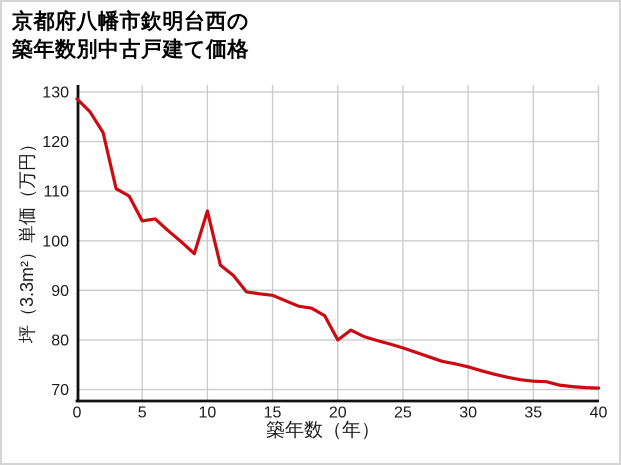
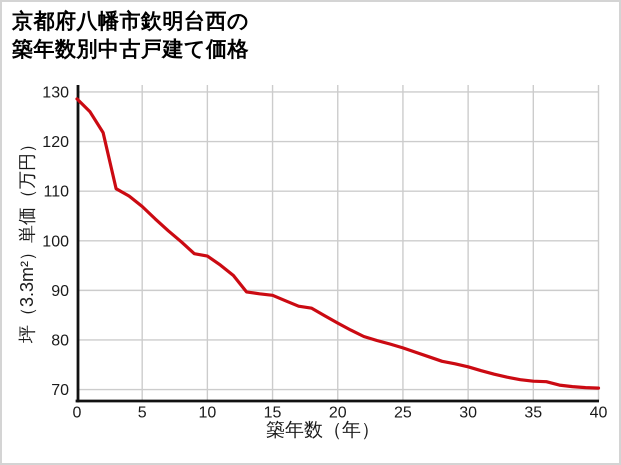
5: 104 -> 107
10: 106 -> 97
20: 80 -> 83
